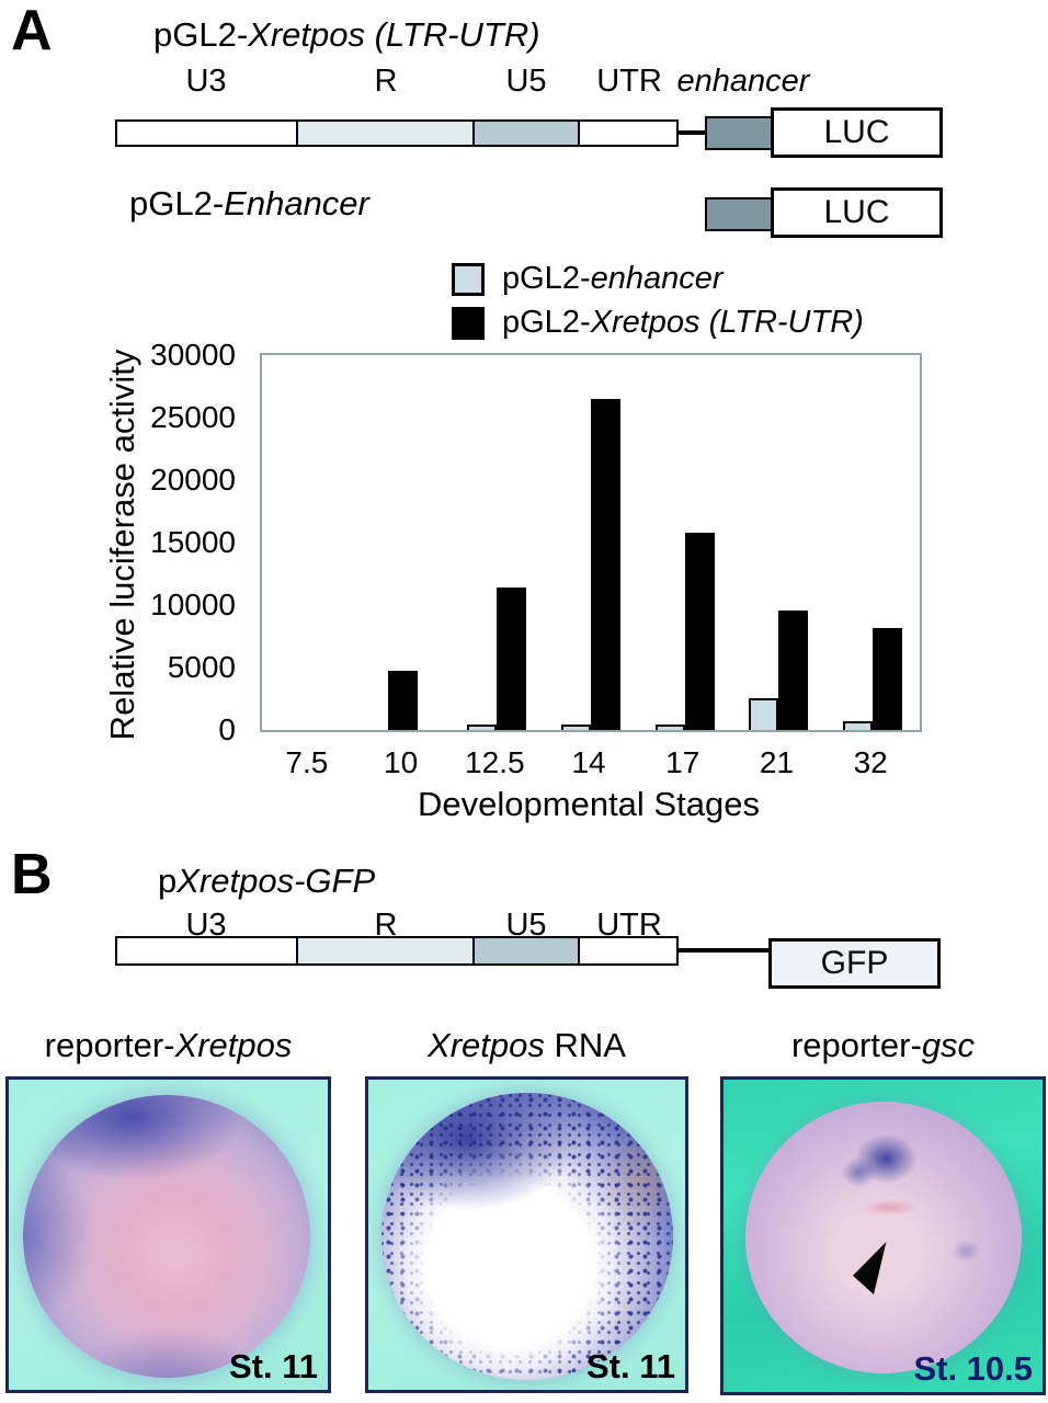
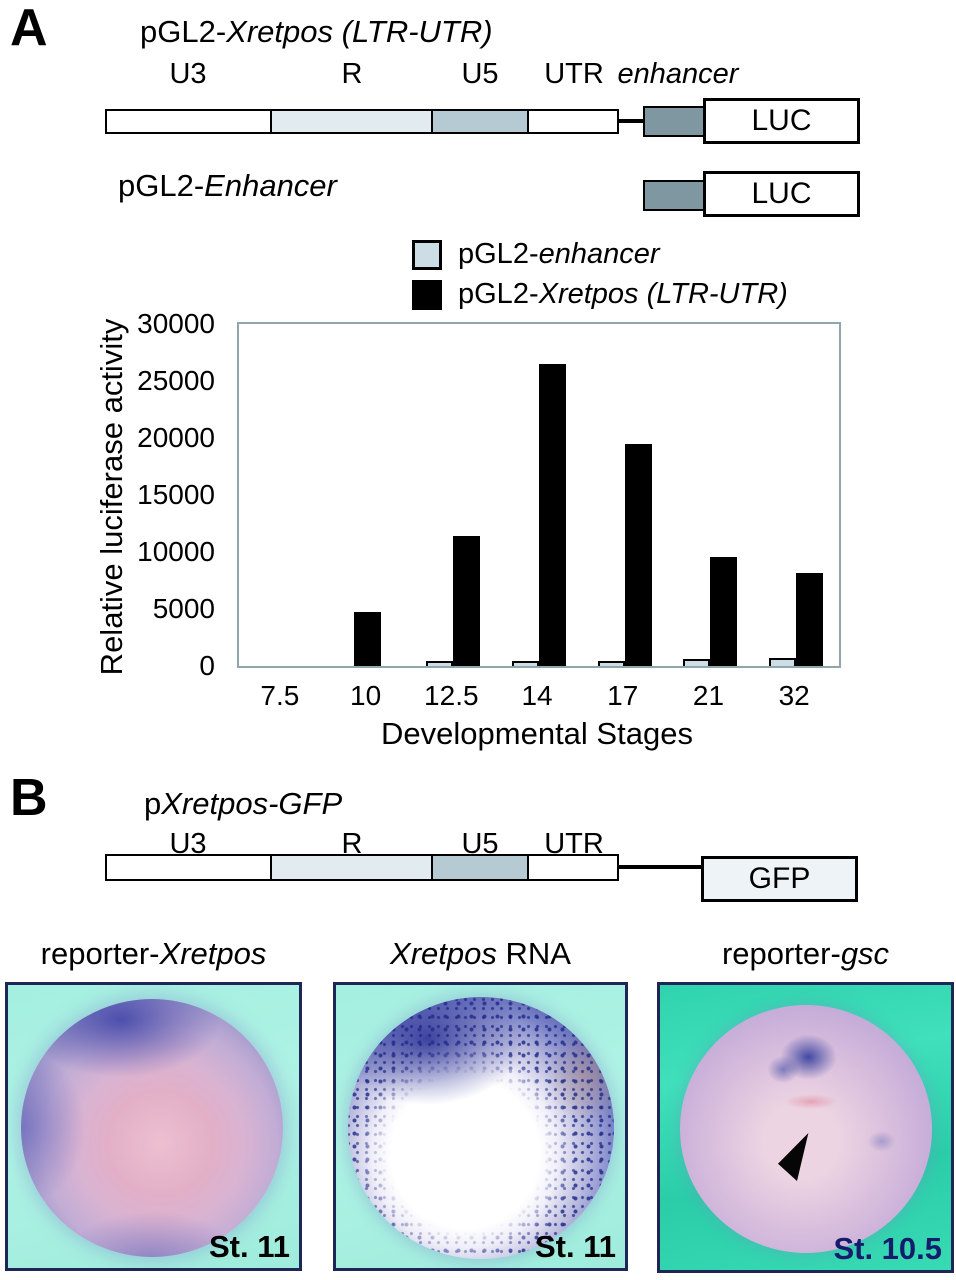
pGL2-Xretpos (LTR-UTR)/17: 15800 -> 19500
pGL2-enhancer/21: 2500 -> 600
